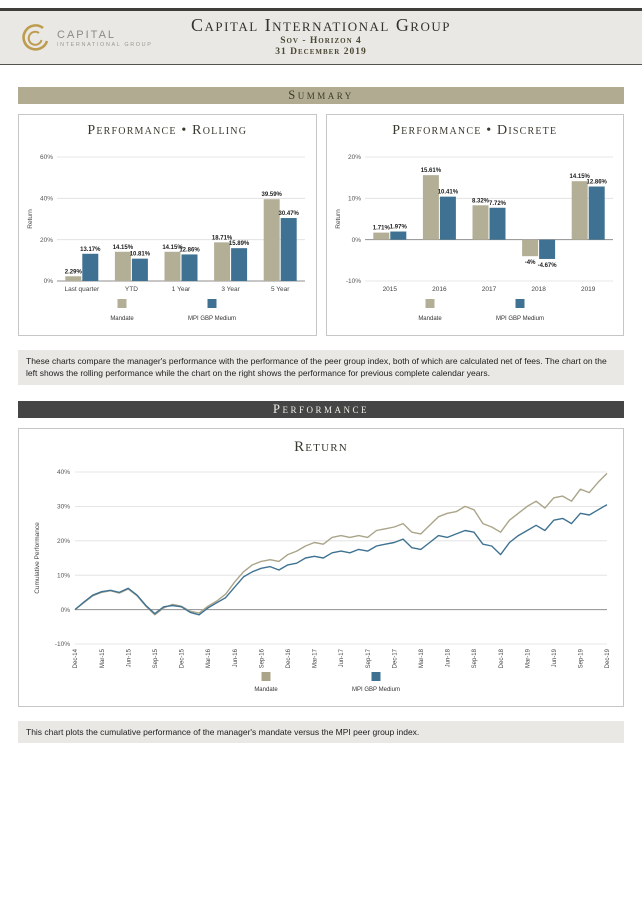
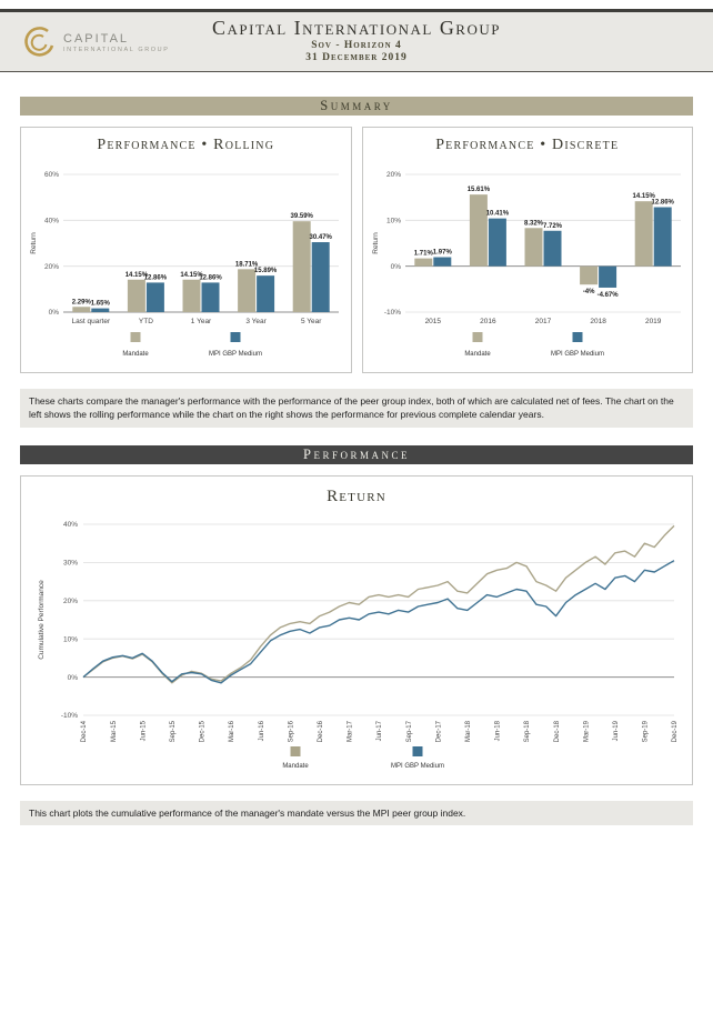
Performance • Rolling/MPI GBP Medium/Last quarter: 13.17% -> 1.65%
Performance • Rolling/MPI GBP Medium/YTD: 10.81% -> 12.86%
